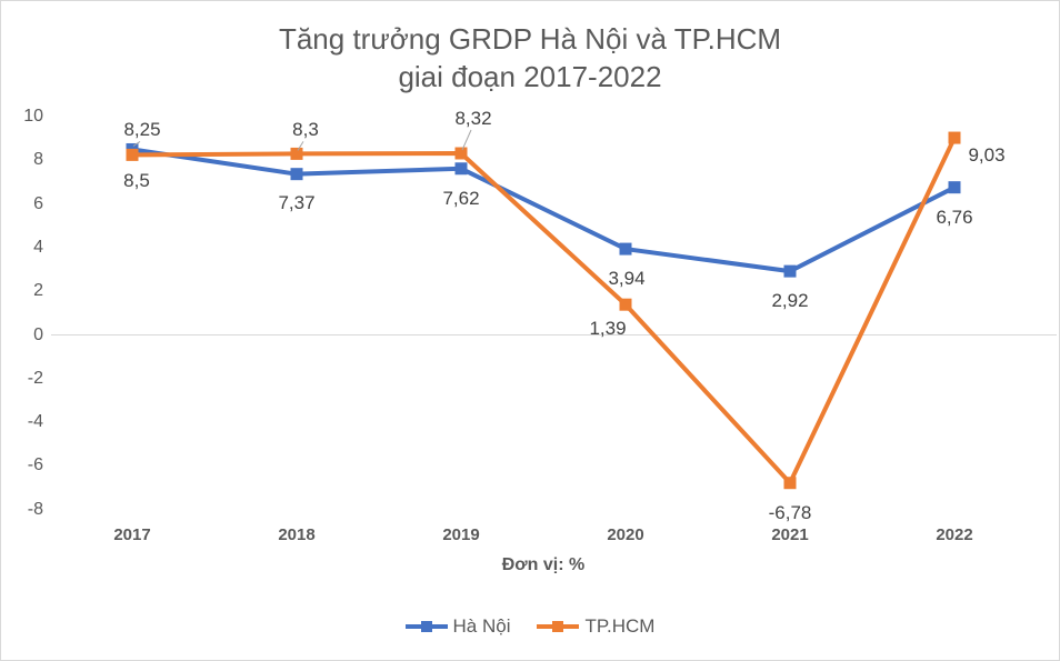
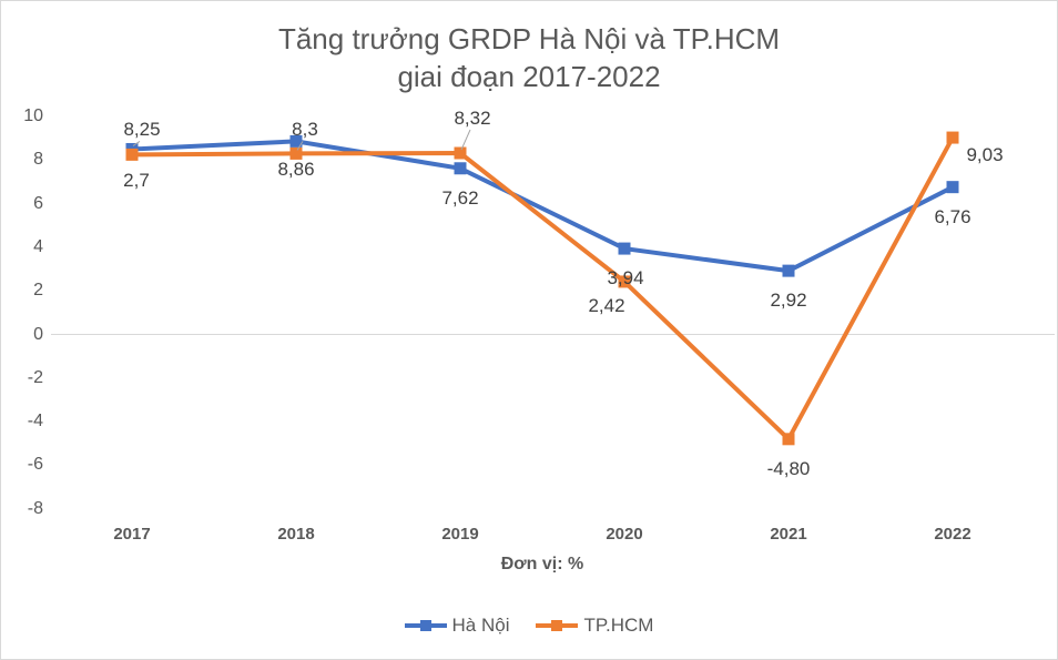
TP.HCM/2017: 8,5 -> 2,7
Hà Nội/2018: 7,37 -> 8,86
TP.HCM/2020: 1,39 -> 2,42
TP.HCM/2021: -6,78 -> -4,80
